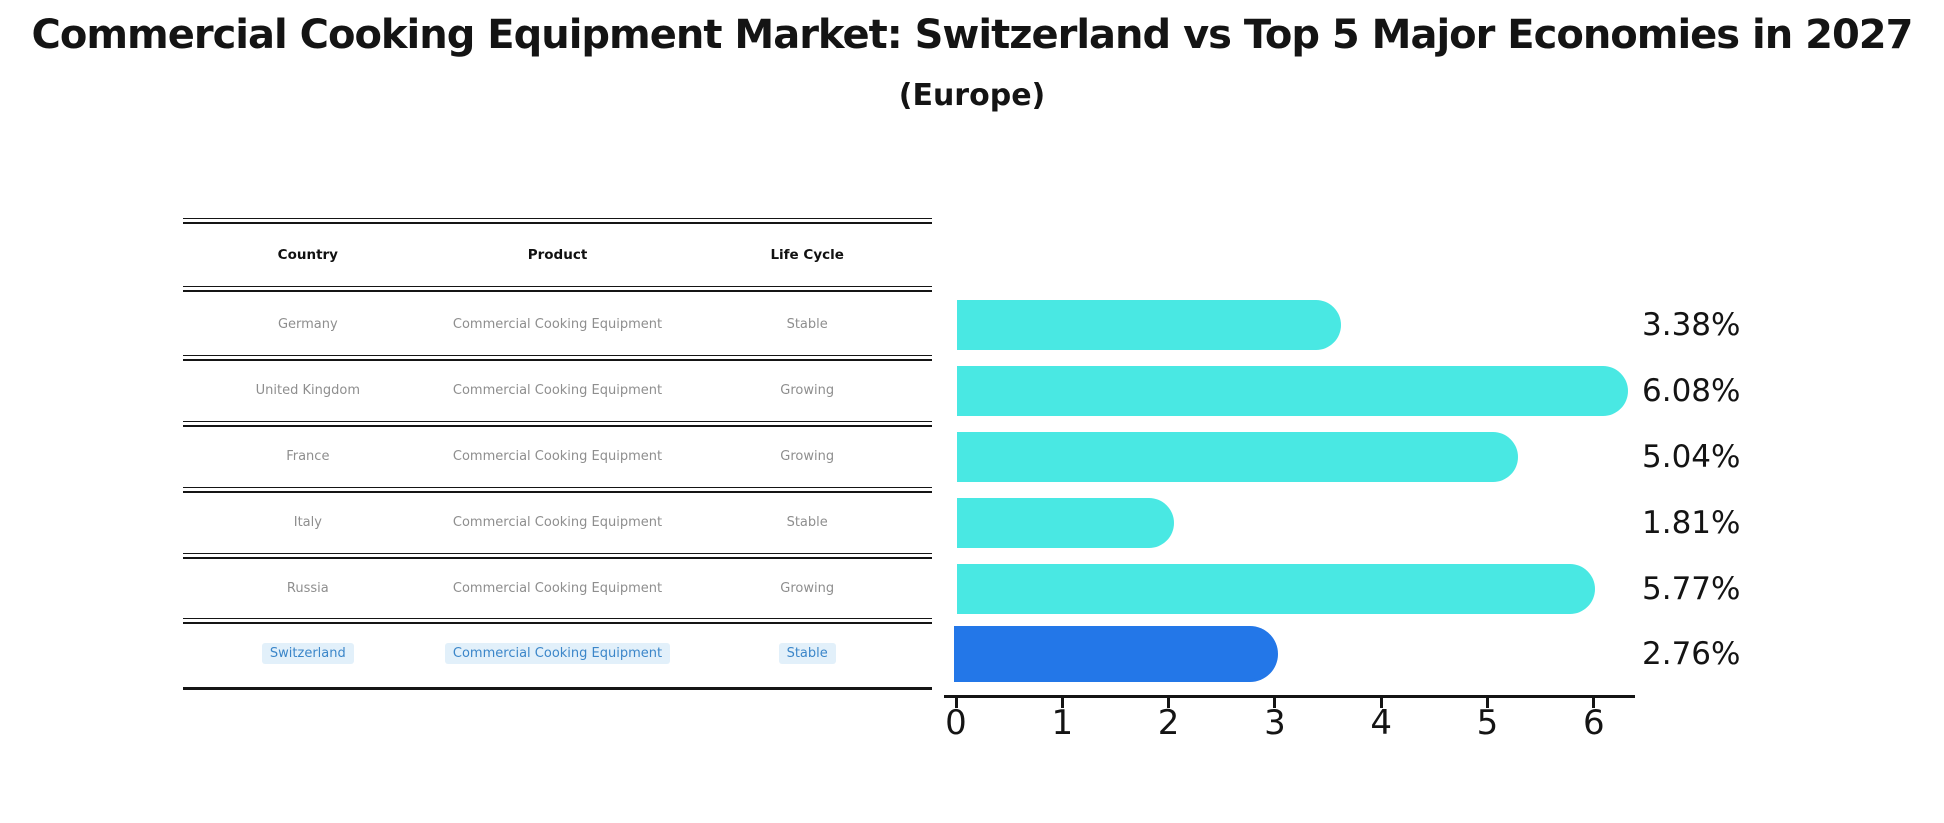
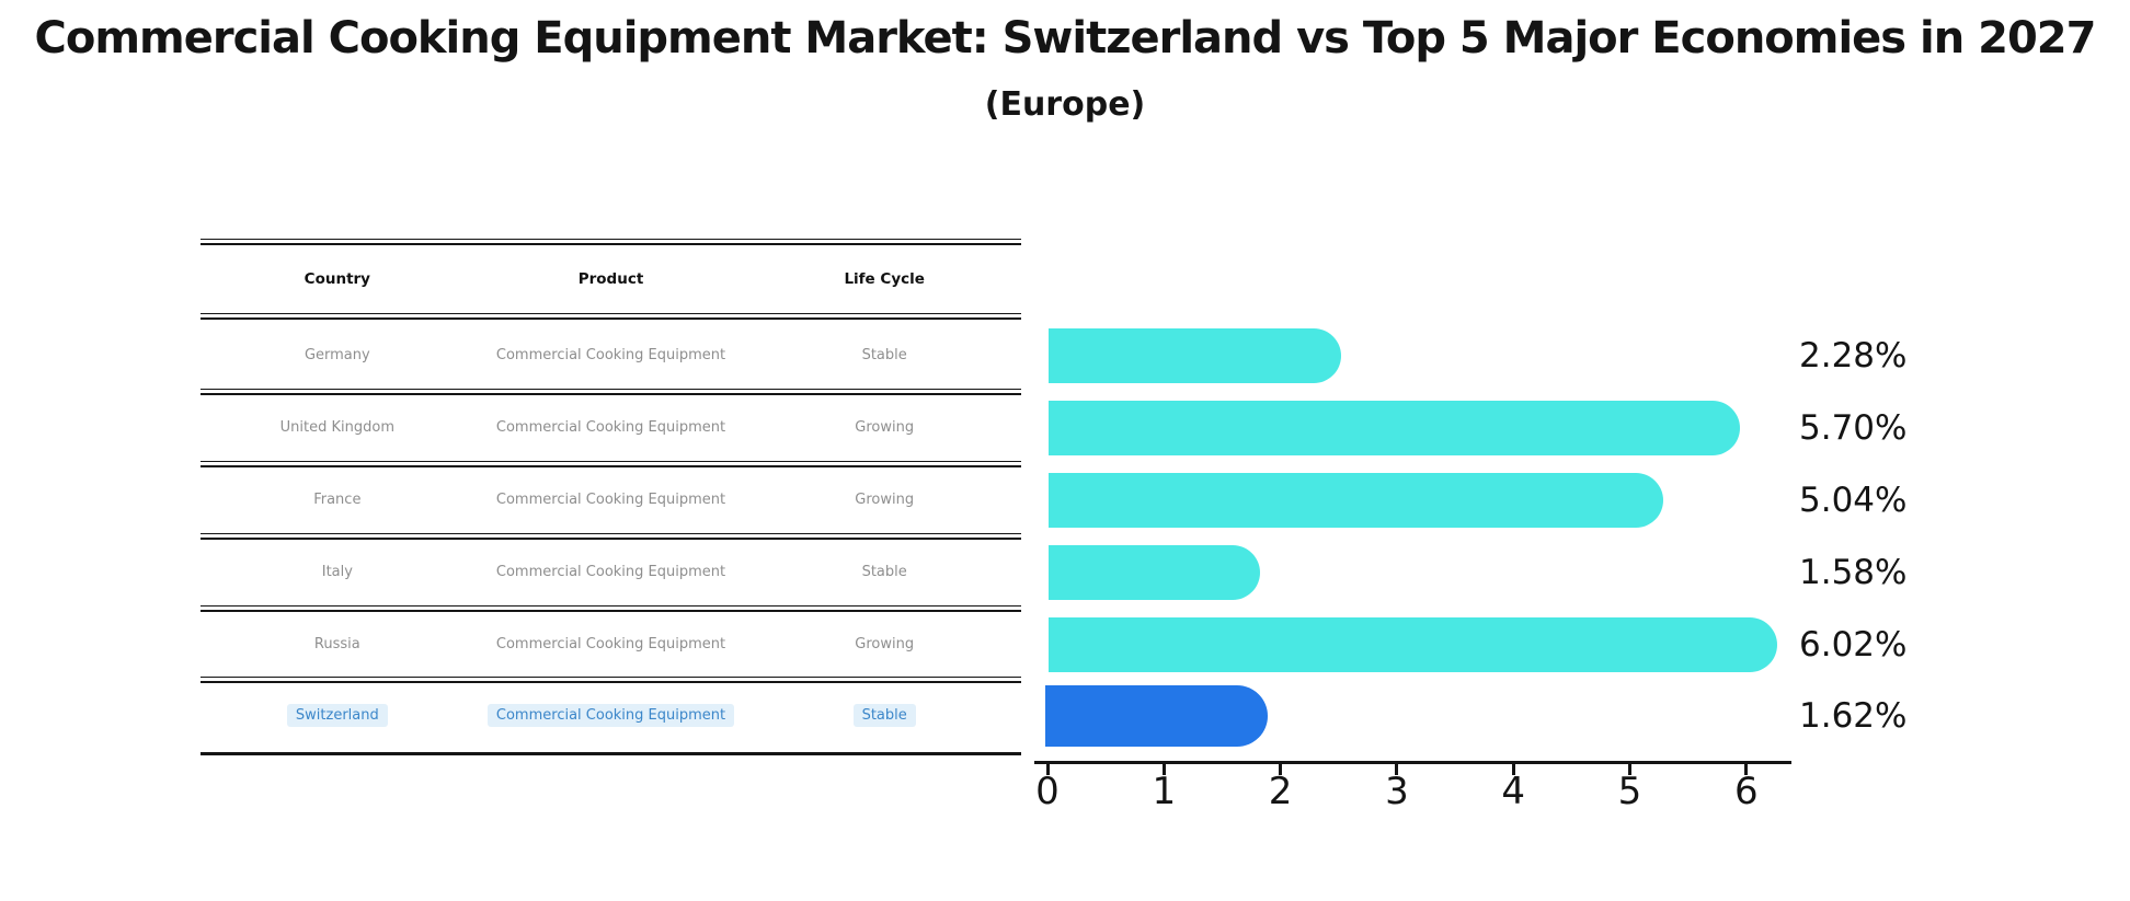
Germany: 3.38% -> 2.28%
United Kingdom: 6.08% -> 5.70%
Italy: 1.81% -> 1.58%
Russia: 5.77% -> 6.02%
Switzerland: 2.76% -> 1.62%
